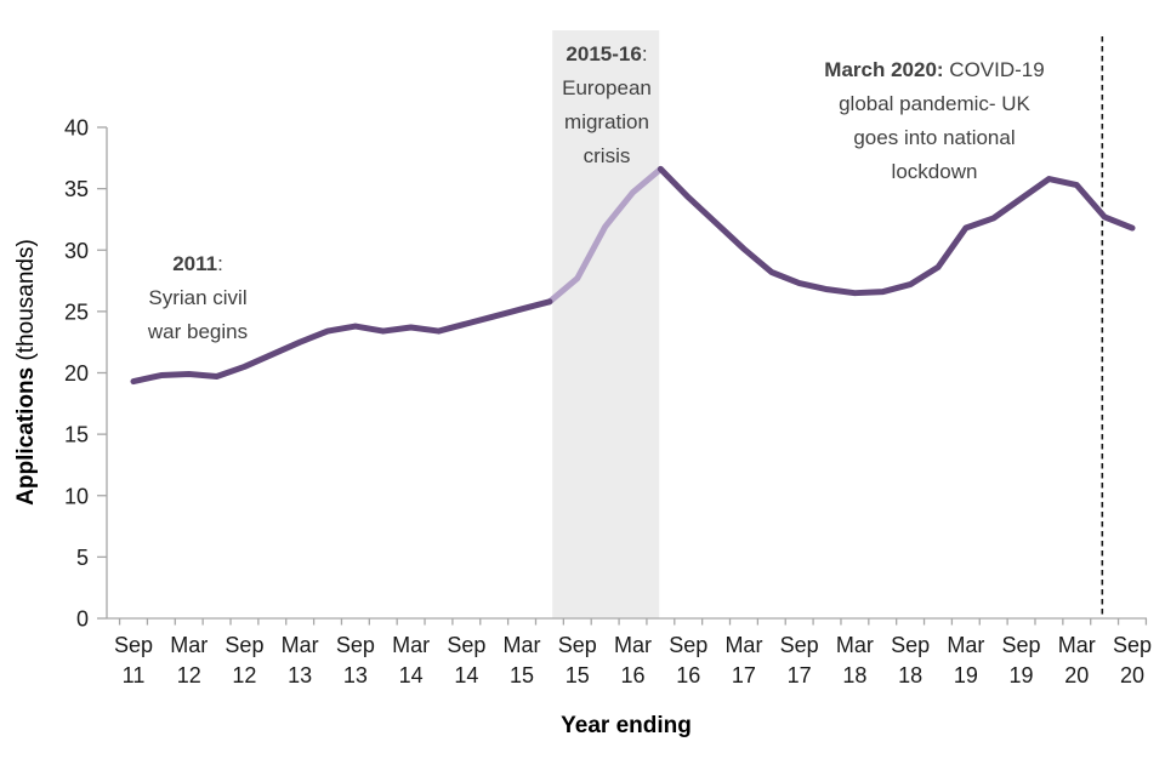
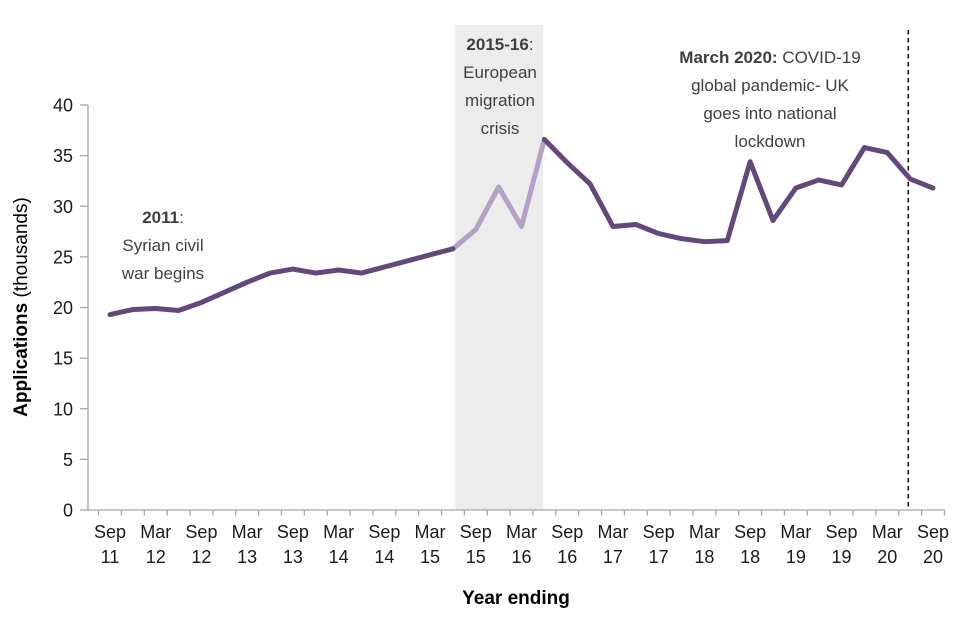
Mar 16: 34.7 -> 28.0
Mar 17: 30.1 -> 28.0
Sep 18: 27.2 -> 34.4
Sep 19: 34.2 -> 32.1
